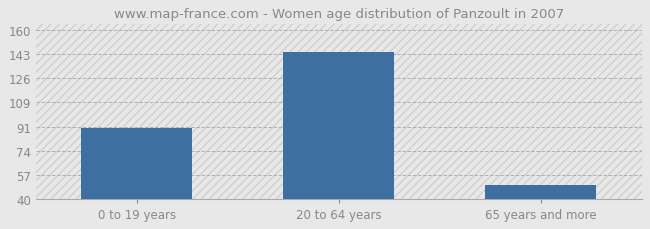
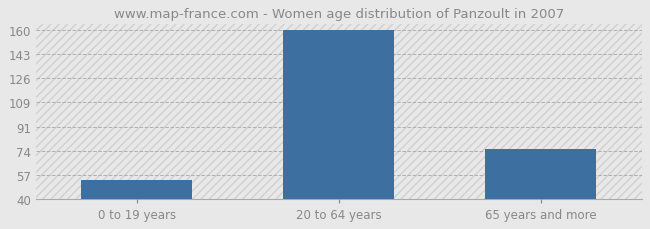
0 to 19 years: 90 -> 53
20 to 64 years: 144 -> 160
65 years and more: 50 -> 75
